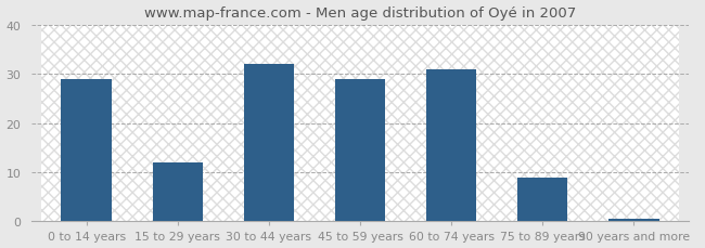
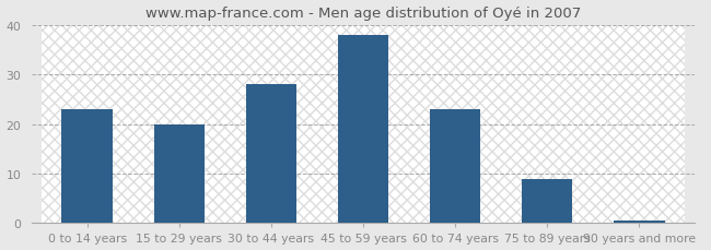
0 to 14 years: 29.0 -> 23.0
15 to 29 years: 12.0 -> 20.0
30 to 44 years: 32.0 -> 28.0
45 to 59 years: 29.0 -> 38.0
60 to 74 years: 31.0 -> 23.0
